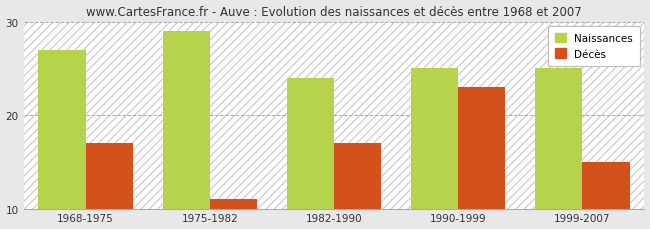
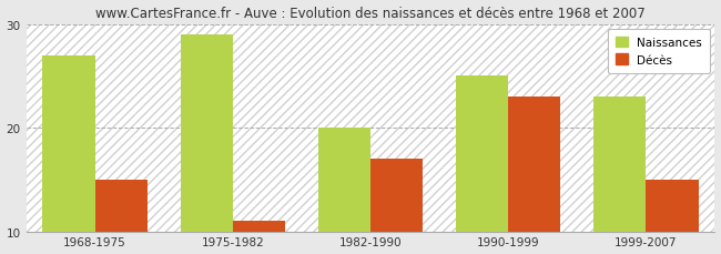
Décès/1968-1975: 17 -> 15
Naissances/1982-1990: 24 -> 20
Naissances/1999-2007: 25 -> 23
